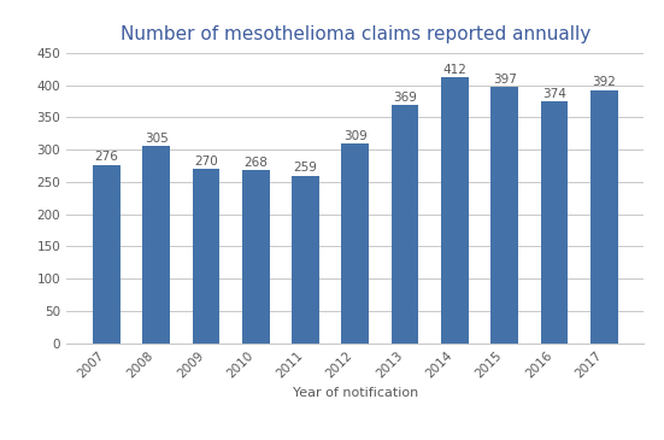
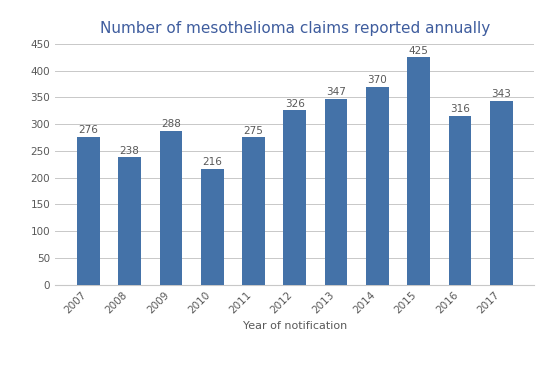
2008: 305 -> 238
2009: 270 -> 288
2010: 268 -> 216
2011: 259 -> 275
2012: 309 -> 326
2013: 369 -> 347
2014: 412 -> 370
2015: 397 -> 425
2016: 374 -> 316
2017: 392 -> 343
